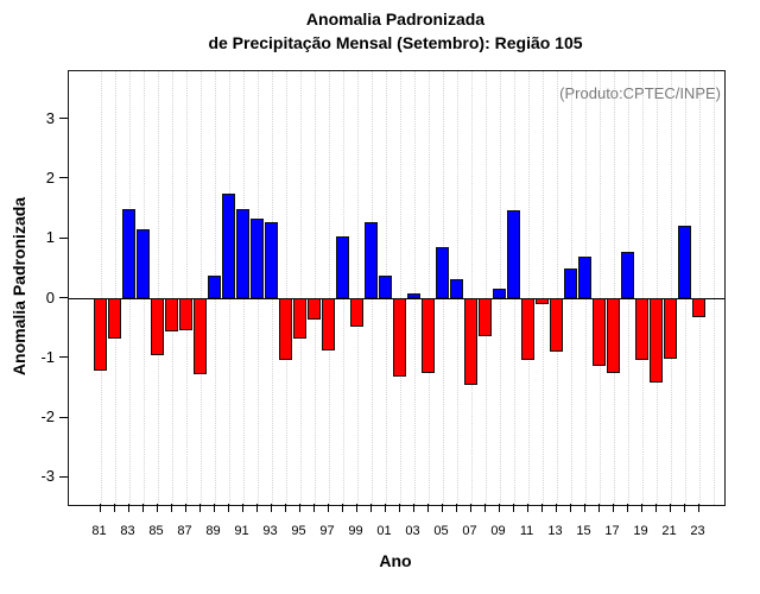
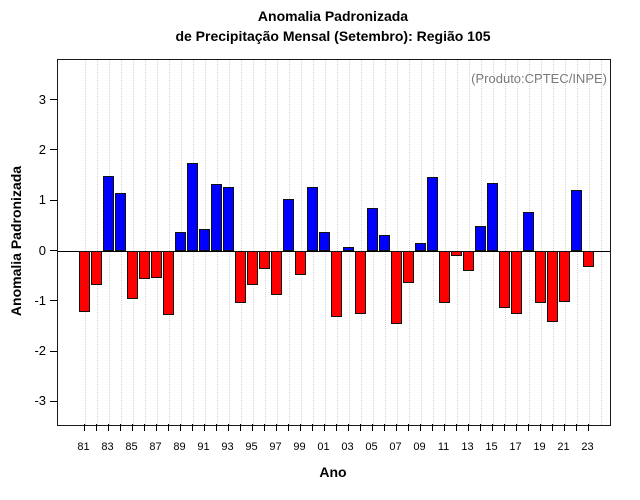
91: 1.5 -> 0.4
13: -0.9 -> -0.4
15: 0.7 -> 1.4
